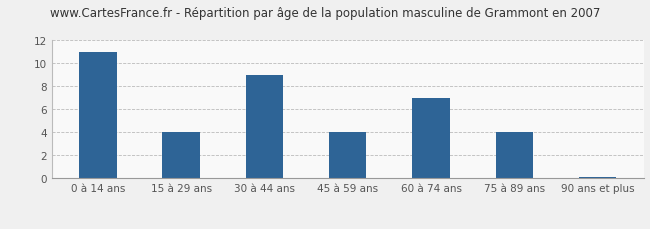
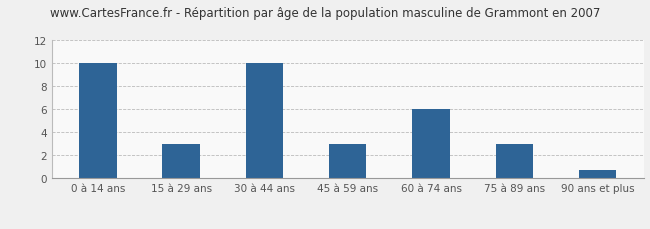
0 à 14 ans: 11.0 -> 10.0
15 à 29 ans: 4.0 -> 3.0
30 à 44 ans: 9.0 -> 10.0
45 à 59 ans: 4.0 -> 3.0
60 à 74 ans: 7.0 -> 6.0
75 à 89 ans: 4.0 -> 3.0
90 ans et plus: 0.1 -> 0.7
